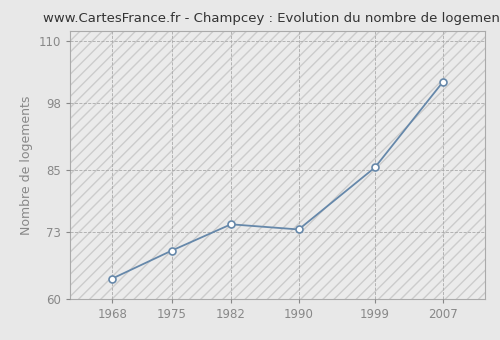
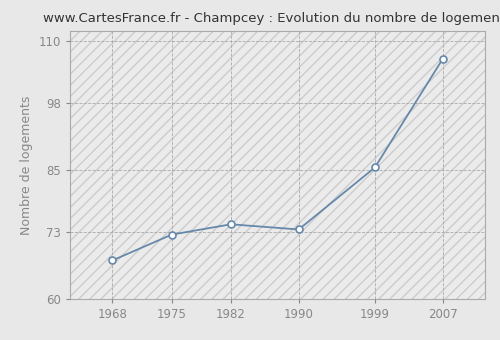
1968: 64.0 -> 67.5
1975: 69.4 -> 72.5
2007: 102.0 -> 106.5
